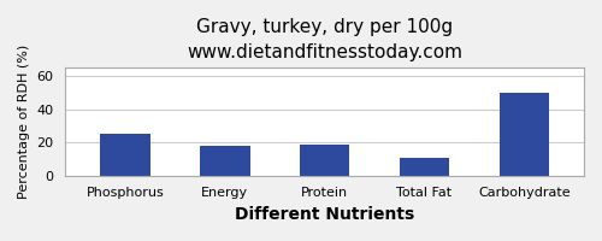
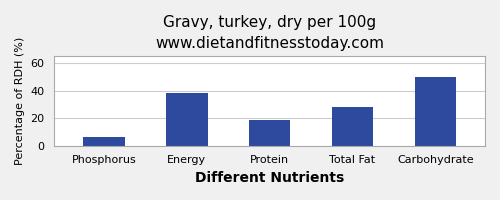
Phosphorus: 25 -> 6
Energy: 18 -> 38
Total Fat: 11 -> 28
